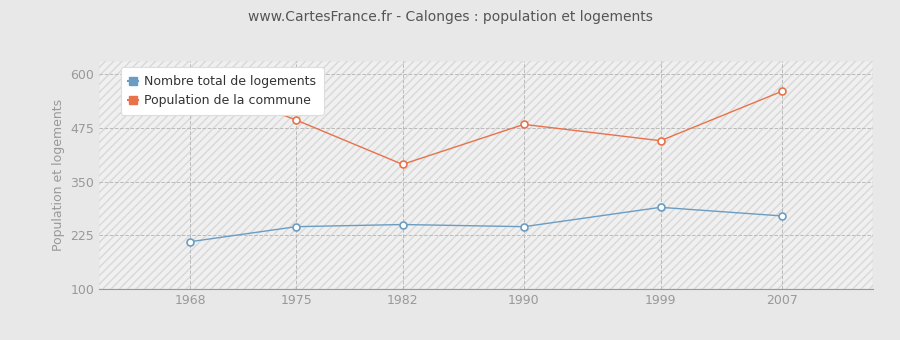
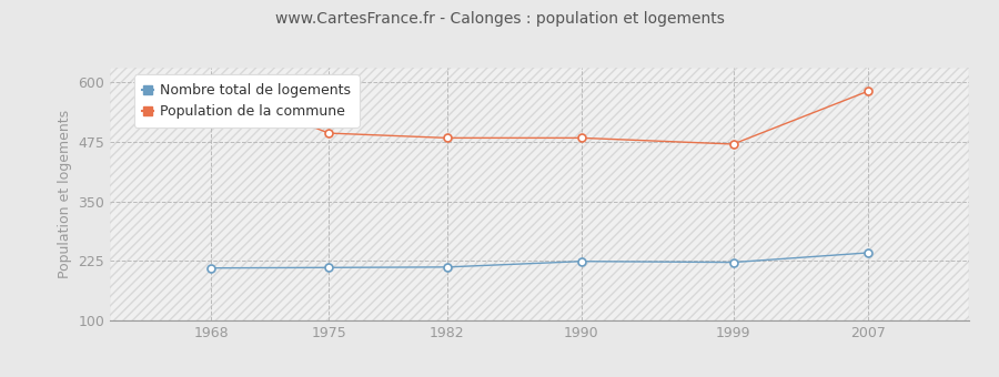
Nombre total de logements/1975: 245 -> 211
Nombre total de logements/1982: 250 -> 212
Population de la commune/1982: 390 -> 483
Nombre total de logements/1990: 245 -> 224
Nombre total de logements/1999: 290 -> 222
Population de la commune/1999: 445 -> 470
Nombre total de logements/2007: 270 -> 242
Population de la commune/2007: 560 -> 581
